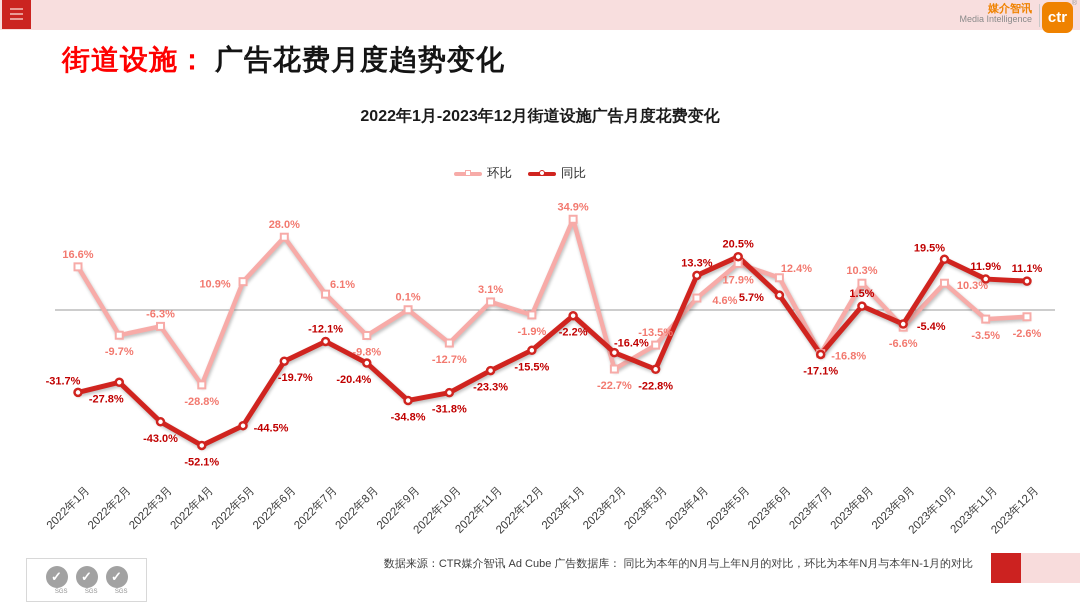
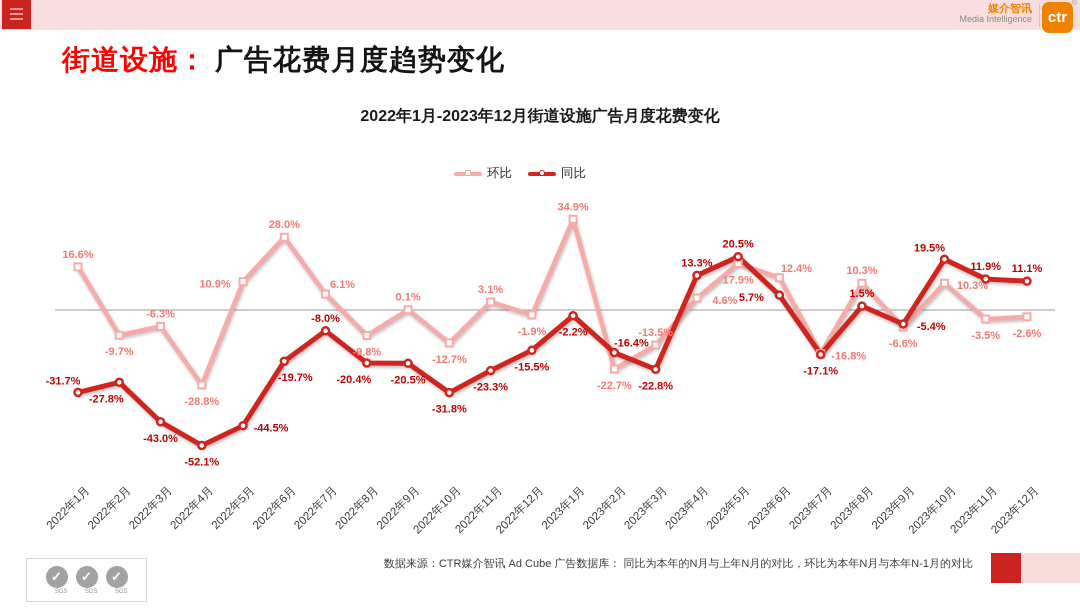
同比/2022年7月: -12.1% -> -8.0%
同比/2022年9月: -34.8% -> -20.5%
